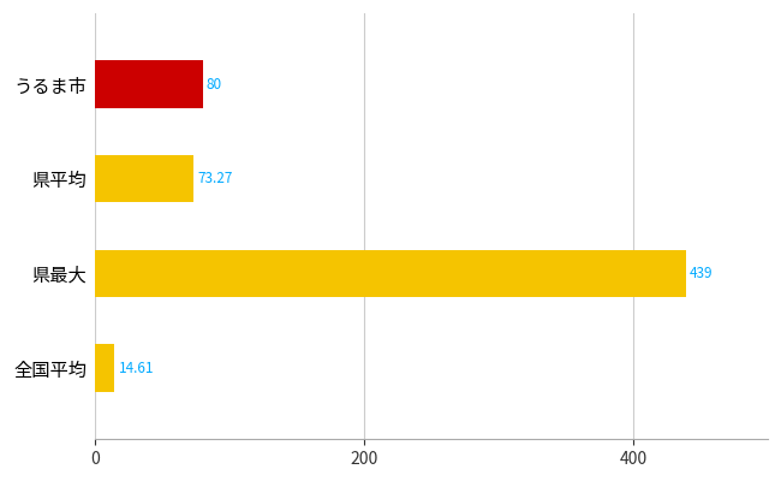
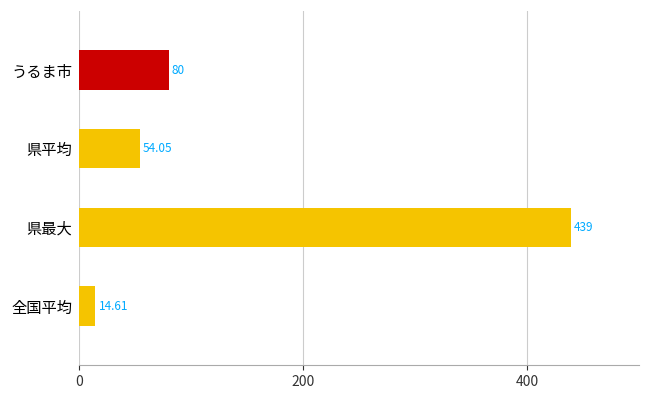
県平均: 73.27 -> 54.05
